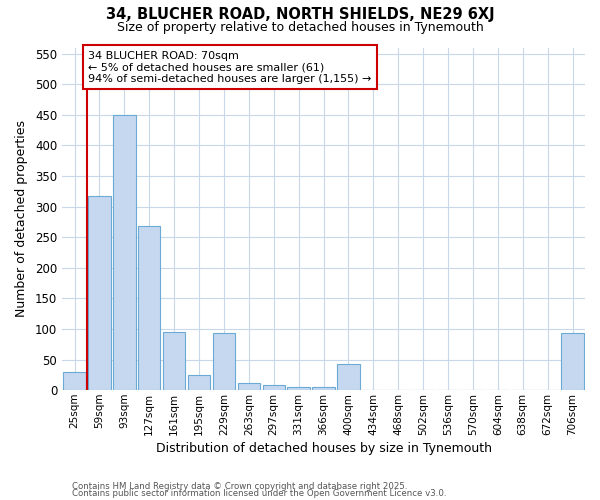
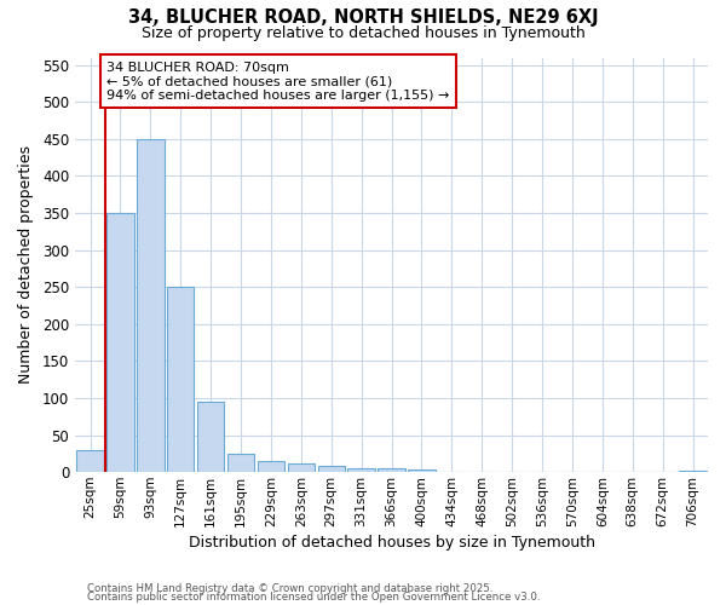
59sqm: 318 -> 350
127sqm: 268 -> 250
229sqm: 94 -> 15
400sqm: 42 -> 4
706sqm: 94 -> 2
